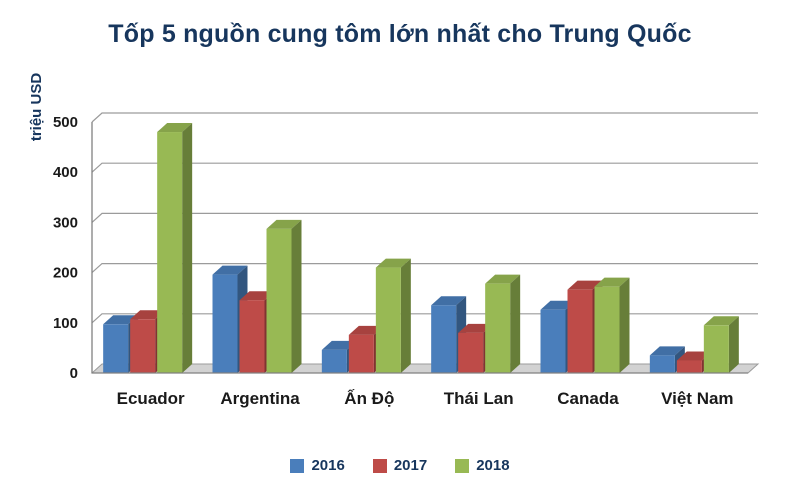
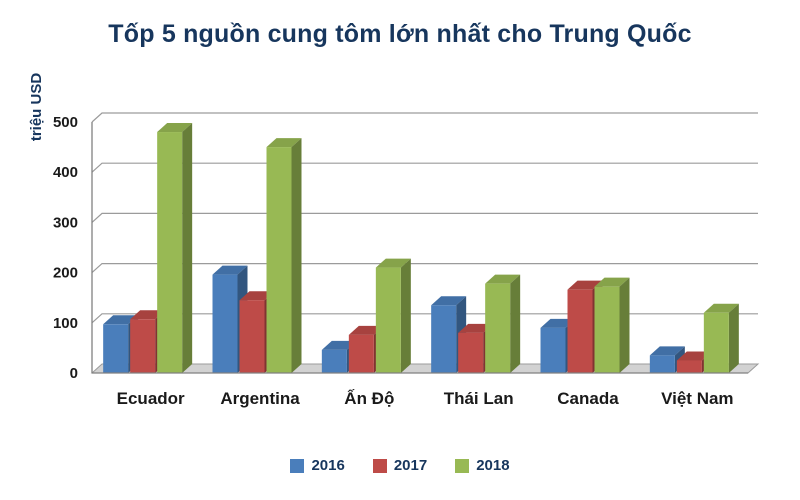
2018/Argentina: 290 -> 450
2016/Canada: 130 -> 90
2018/Việt Nam: 100 -> 120
